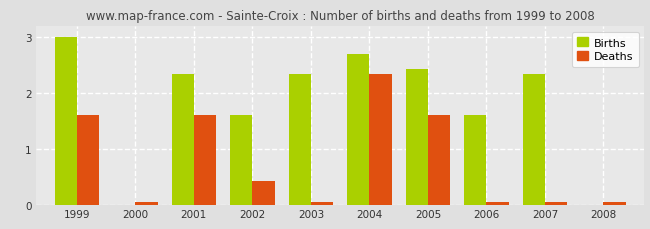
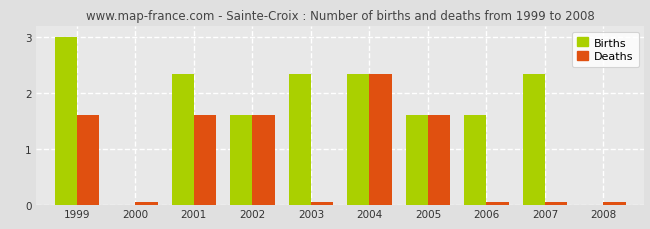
Deaths/2002: 0.42 -> 1.60
Births/2004: 2.70 -> 2.33
Births/2005: 2.44 -> 1.60
